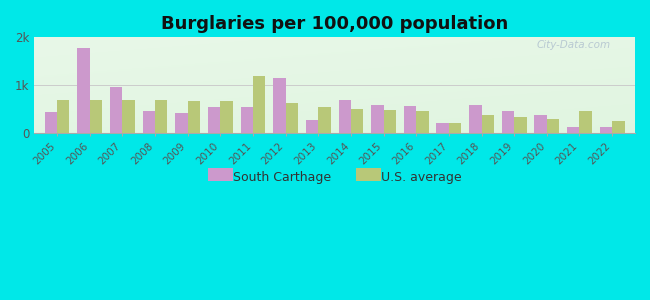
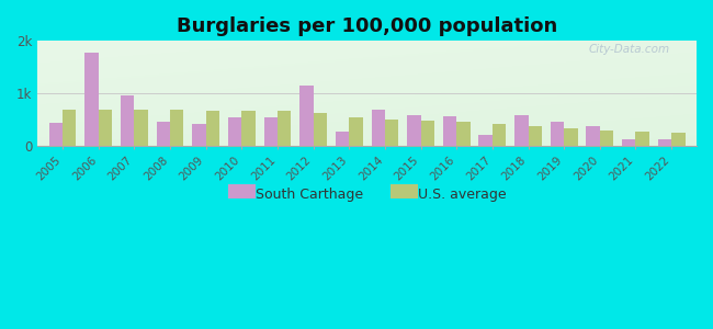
U.S. average/2011: 1.20k -> 0.66k
U.S. average/2017: 0.20k -> 0.42k
U.S. average/2021: 0.45k -> 0.27k
